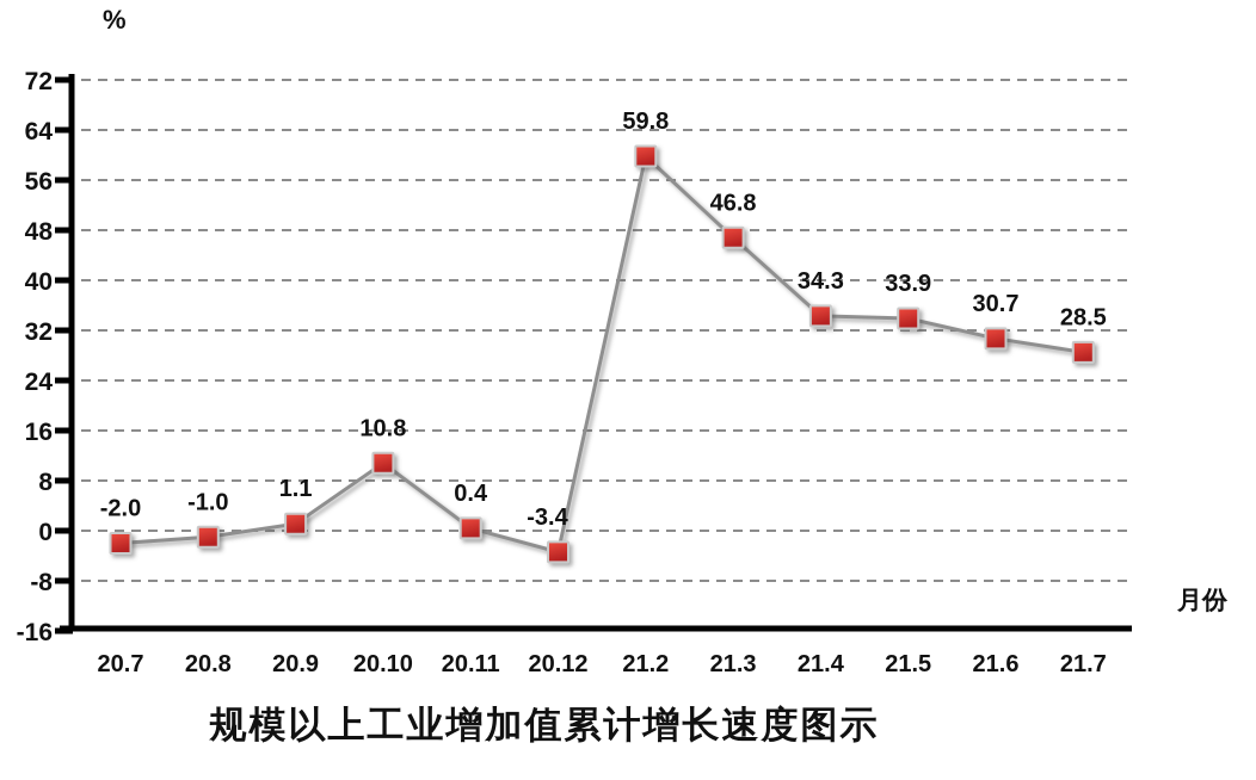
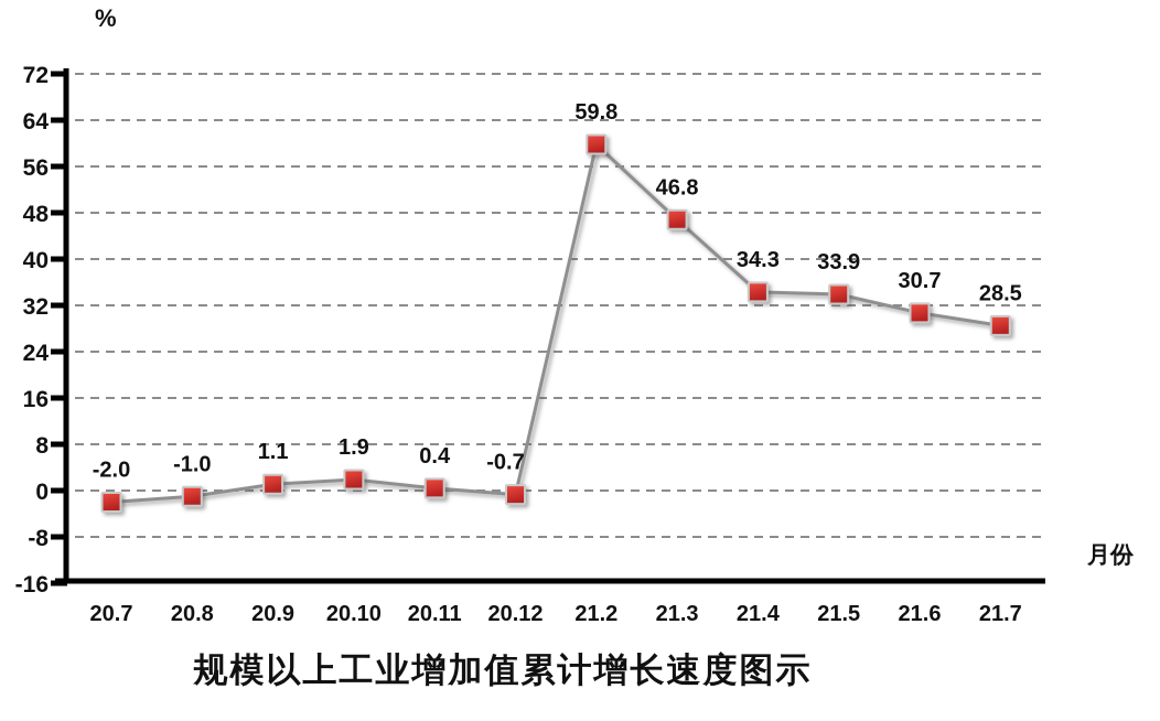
20.10: 10.8 -> 1.9
20.12: -3.4 -> -0.7
